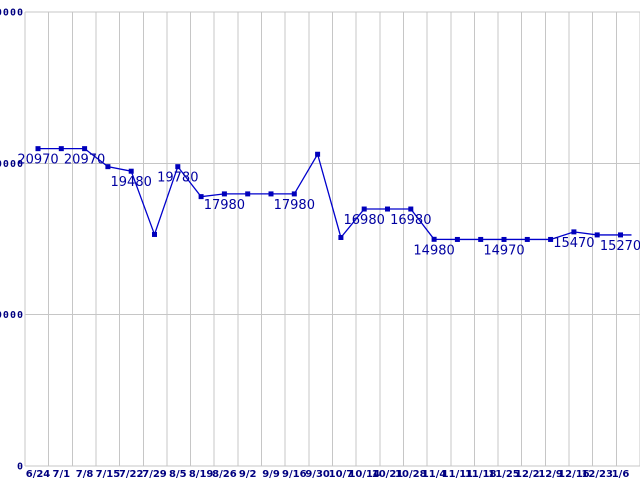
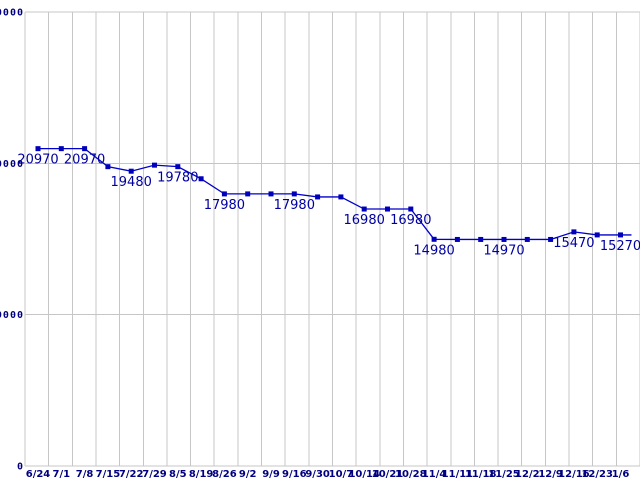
7/29: 15300 -> 19900
8/19: 17800 -> 19000
9/30: 20600 -> 17800
10/7: 15100 -> 17800
